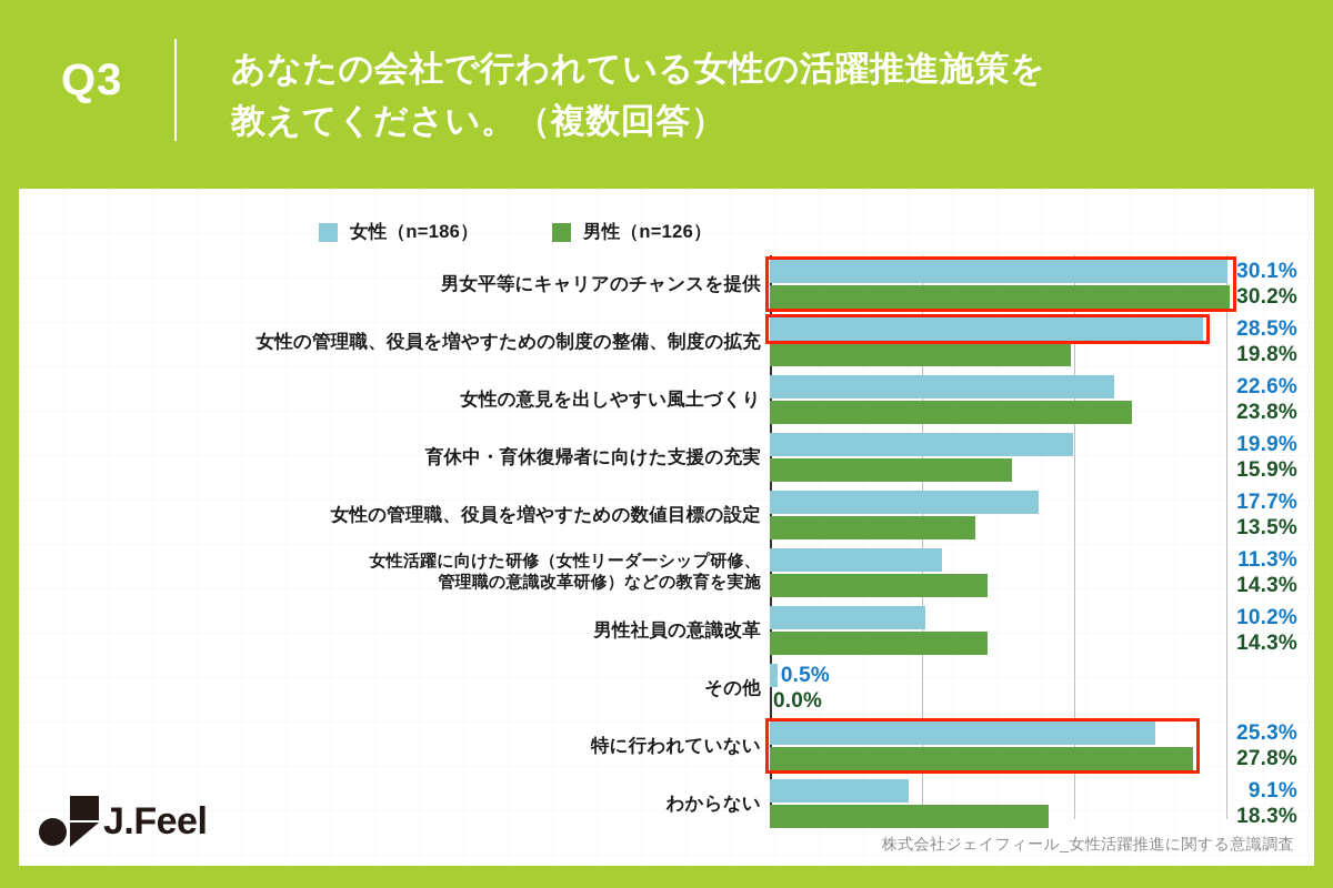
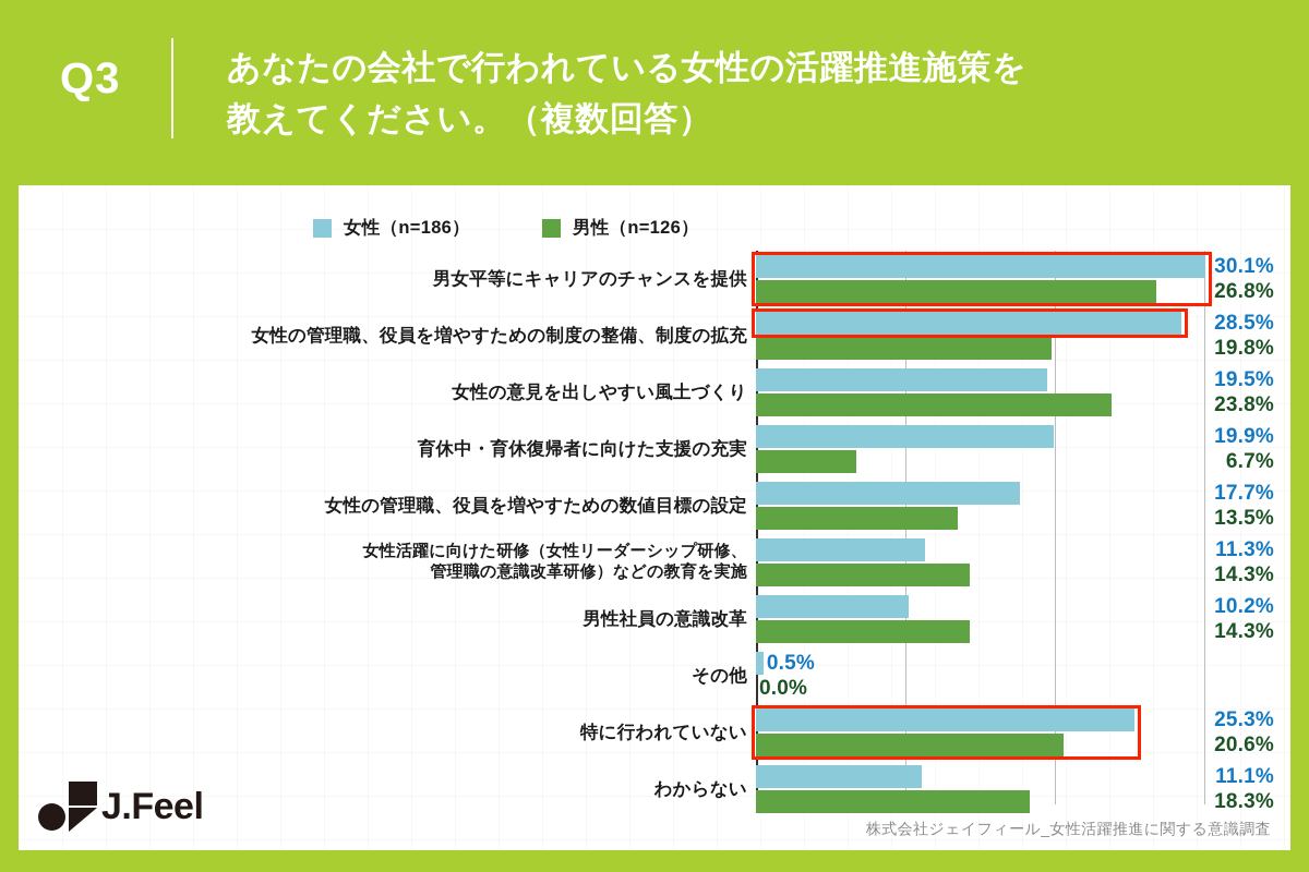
男性（n=126）/男女平等にキャリアのチャンスを提供: 30.2% -> 26.8%
女性（n=186）/女性の意見を出しやすい風土づくり: 22.6% -> 19.5%
男性（n=126）/育休中・育休復帰者に向けた支援の充実: 15.9% -> 6.7%
男性（n=126）/特に行われていない: 27.8% -> 20.6%
女性（n=186）/わからない: 9.1% -> 11.1%
